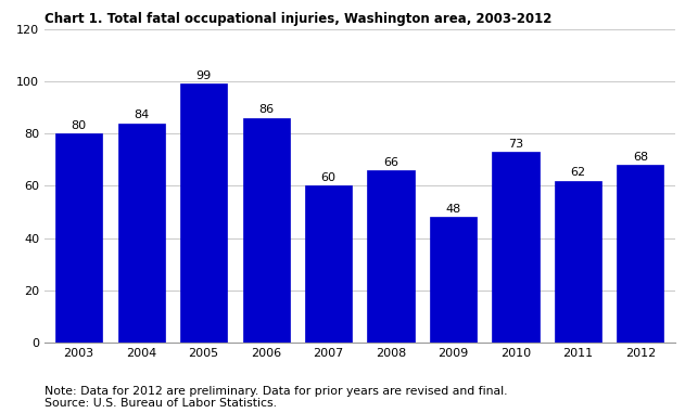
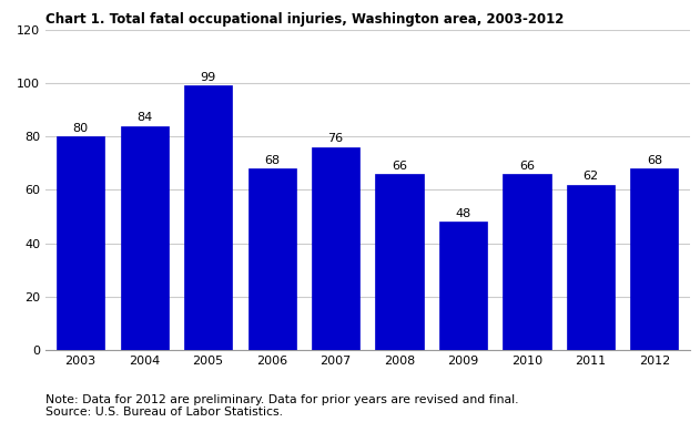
2006: 86 -> 68
2007: 60 -> 76
2010: 73 -> 66
